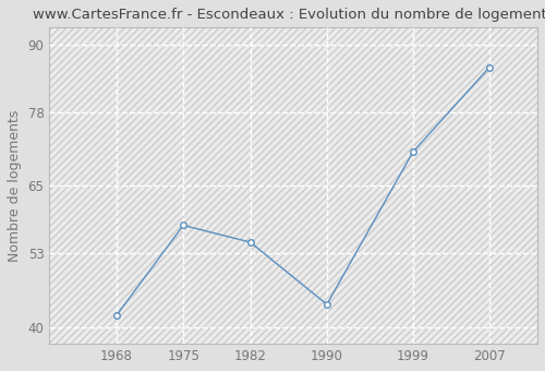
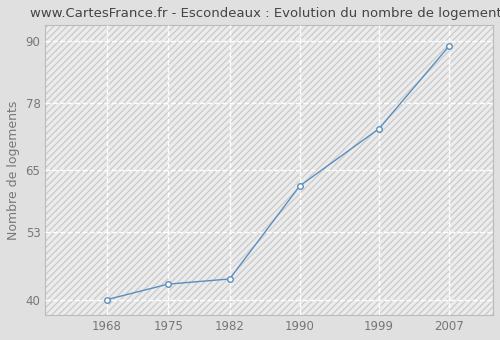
1968: 42 -> 40
1975: 58 -> 43
1982: 55 -> 44
1990: 44 -> 62
1999: 71 -> 73
2007: 86 -> 89
